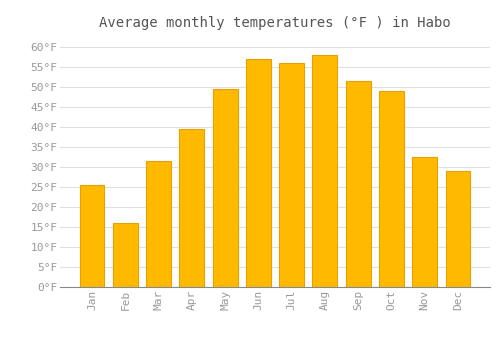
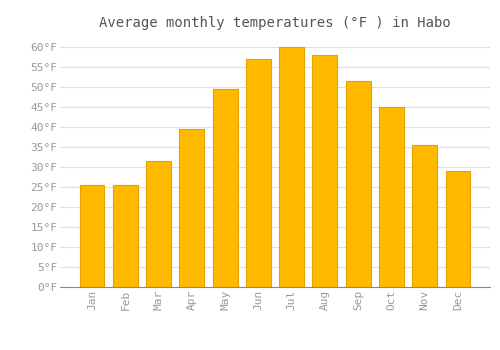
Feb: 16.0°F -> 25.5°F
Jul: 56.0°F -> 60.0°F
Oct: 49.0°F -> 45.0°F
Nov: 32.5°F -> 35.5°F
